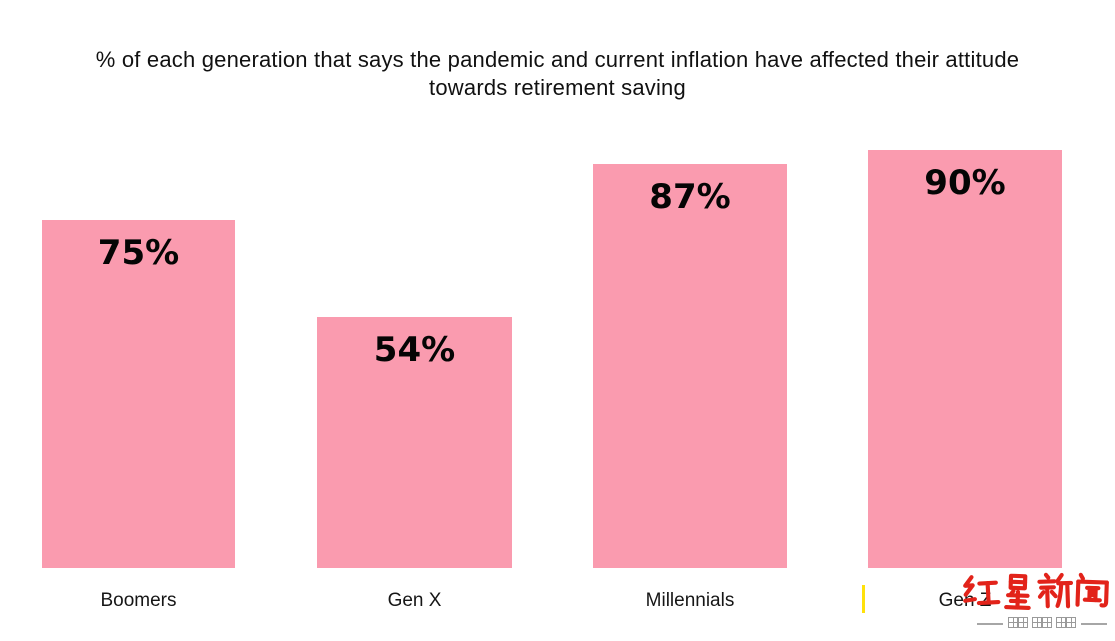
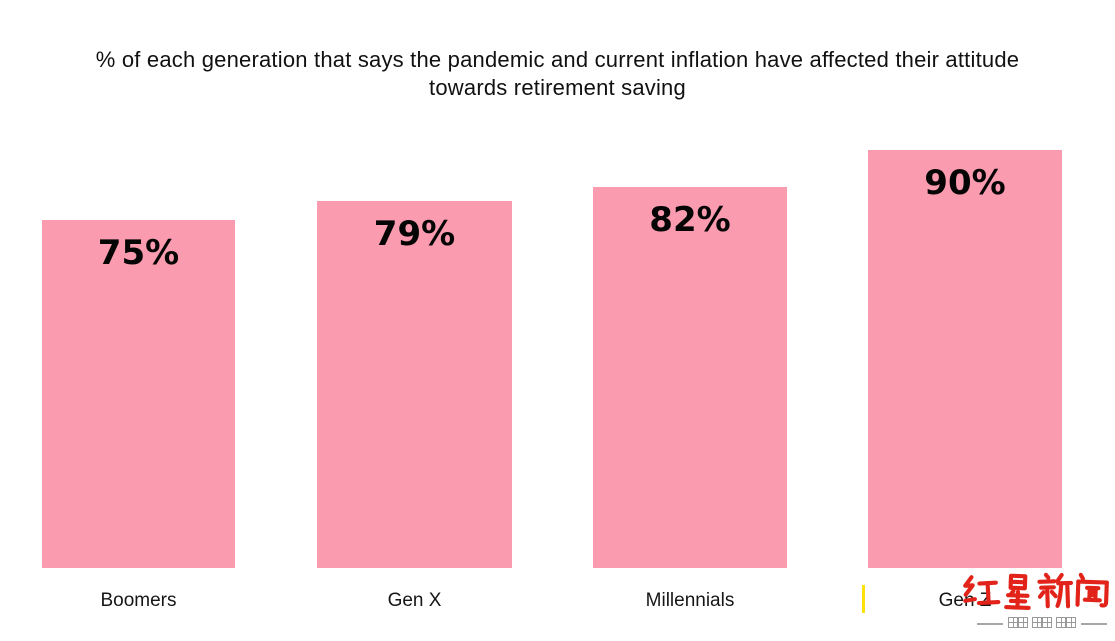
Gen X: 54% -> 79%
Millennials: 87% -> 82%
